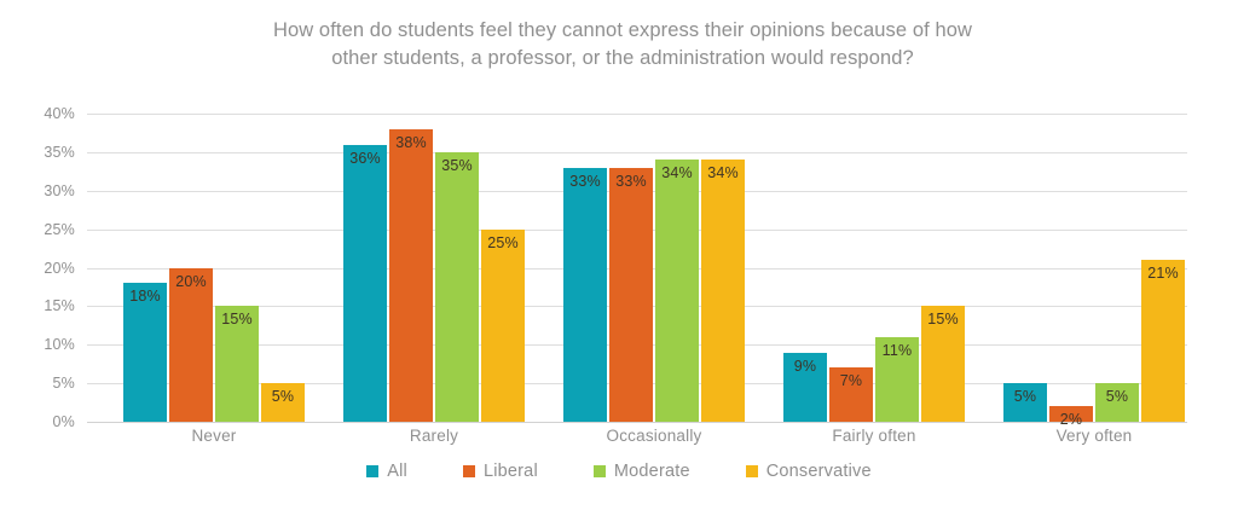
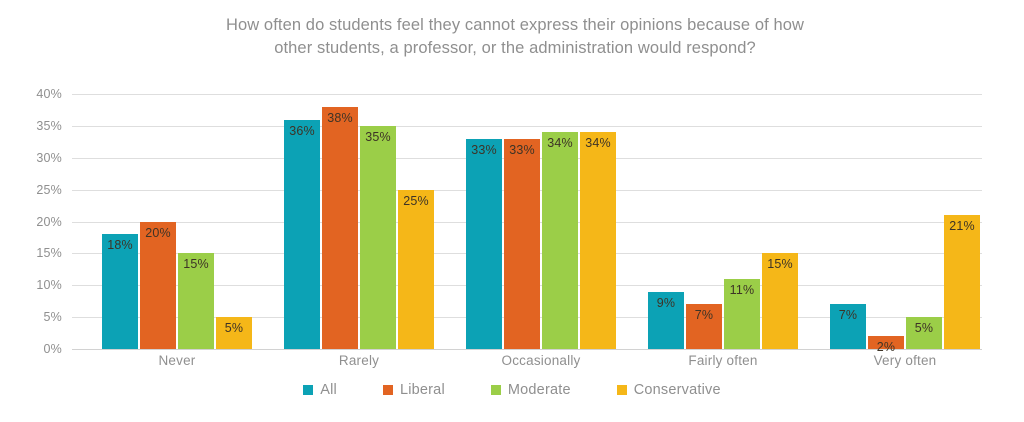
All/Very often: 5% -> 7%
